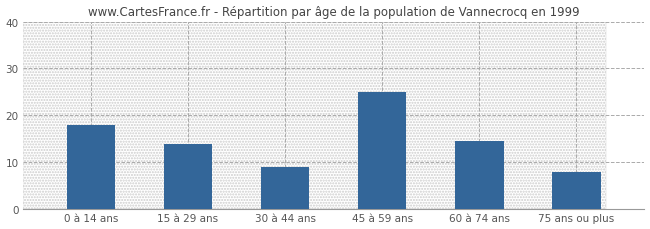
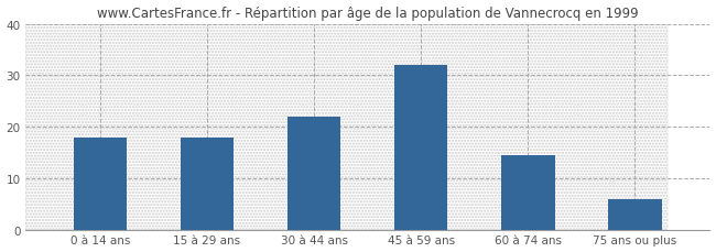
15 à 29 ans: 14.0 -> 18.0
30 à 44 ans: 9.0 -> 22.0
45 à 59 ans: 25.0 -> 32.0
75 ans ou plus: 8.0 -> 6.0
